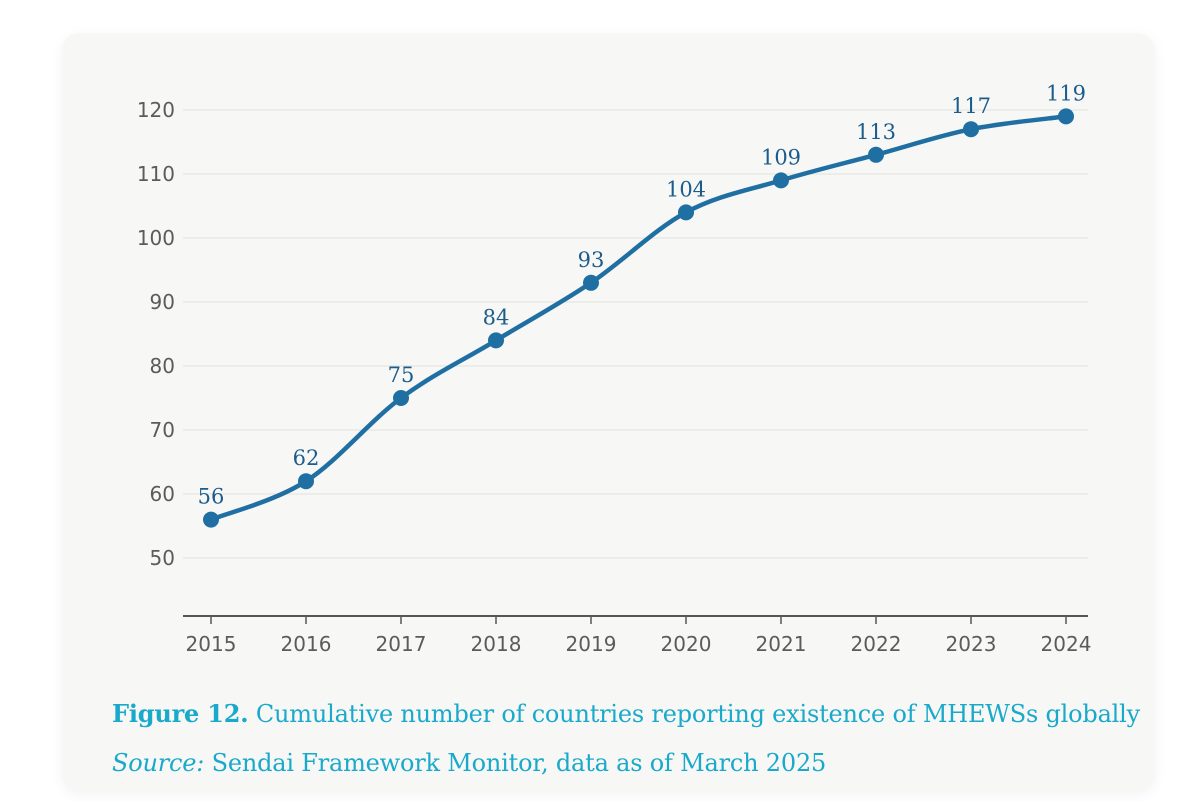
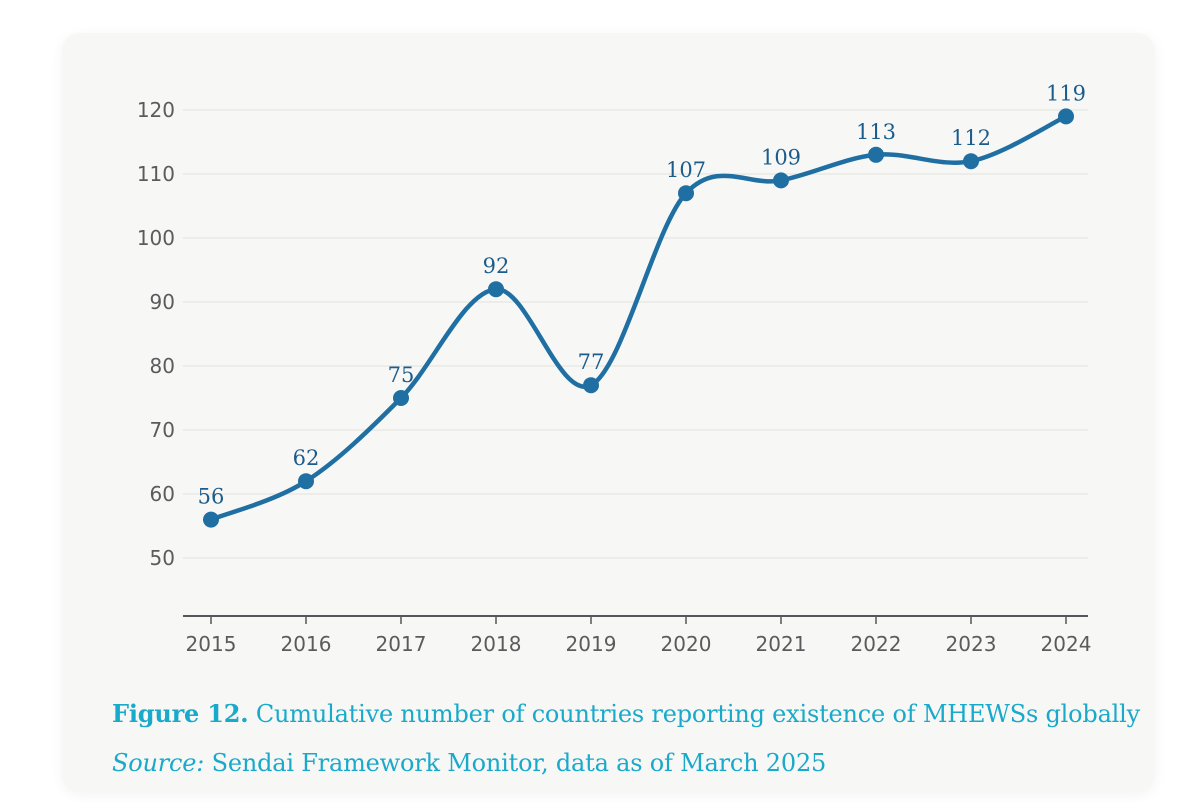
2018: 84 -> 92
2019: 93 -> 77
2020: 104 -> 107
2023: 117 -> 112
